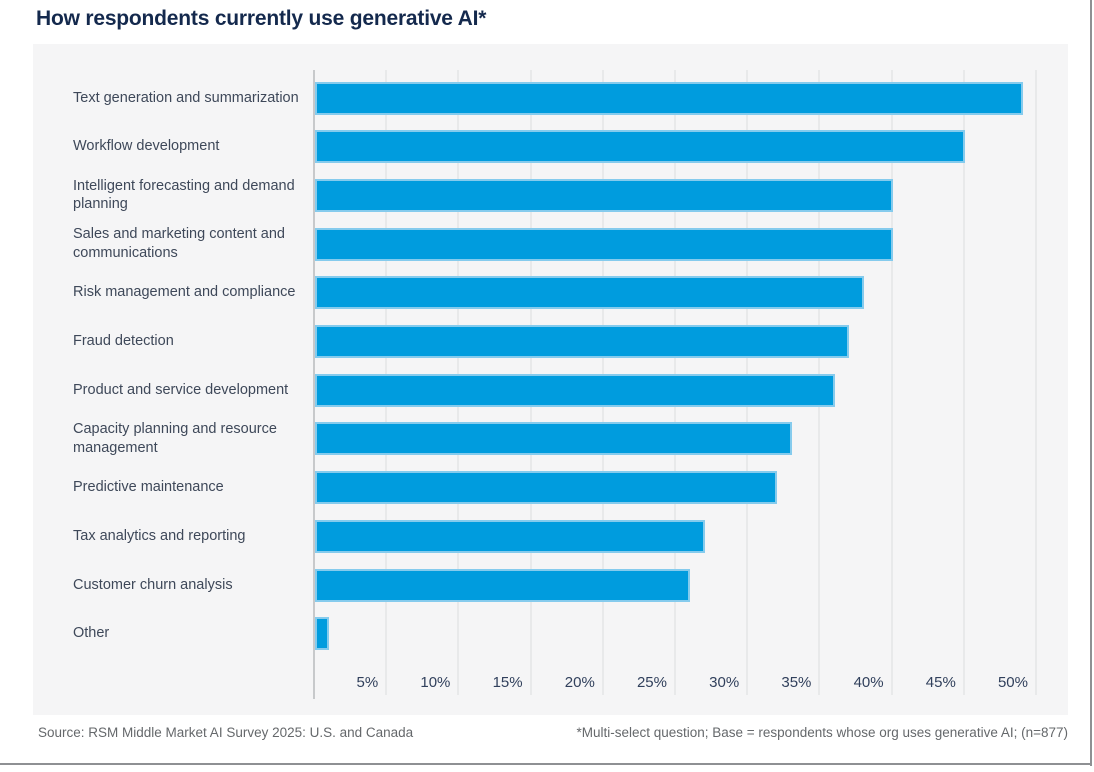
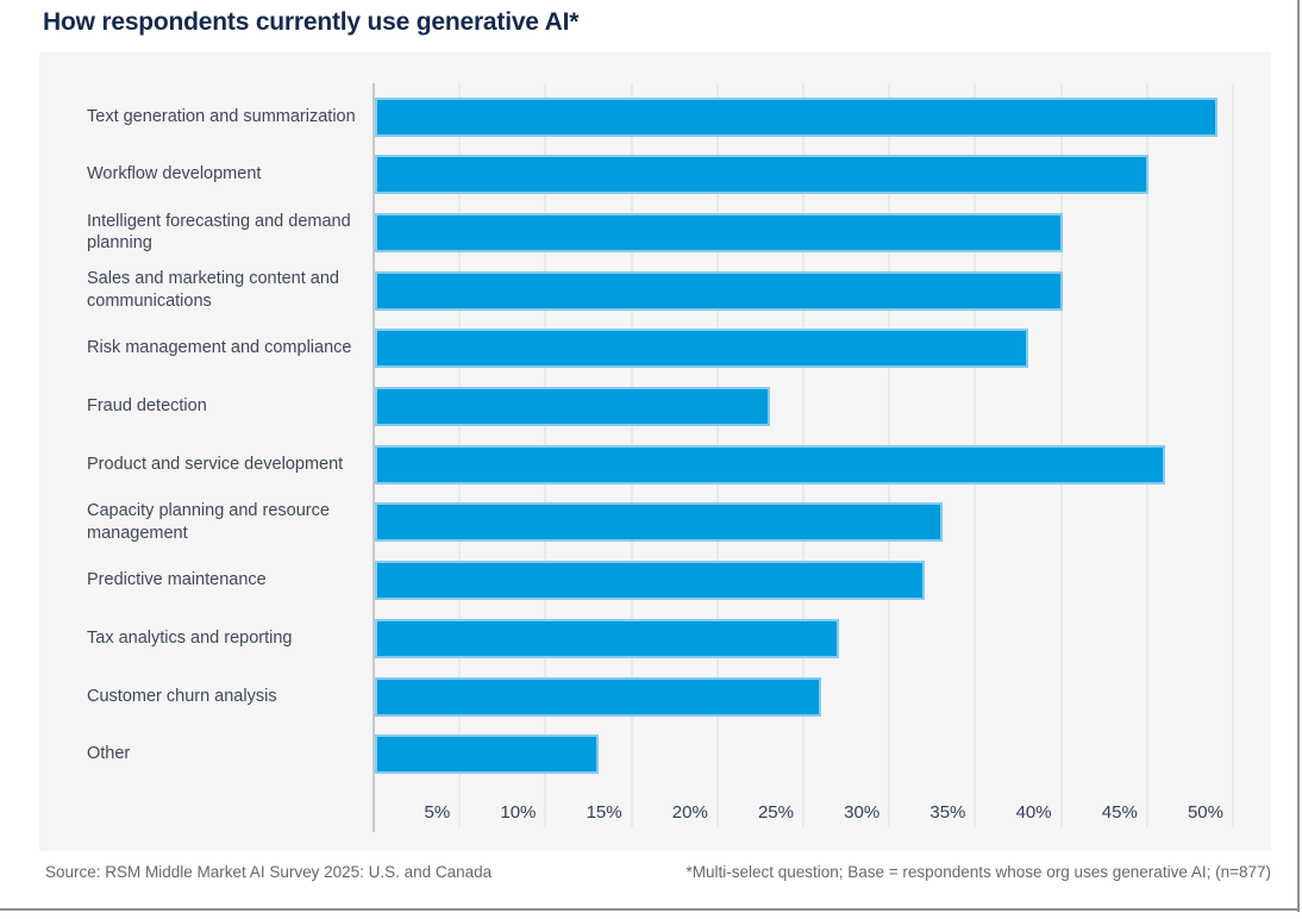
Fraud detection: 37% -> 23%
Product and service development: 36% -> 46%
Other: 1% -> 13%
